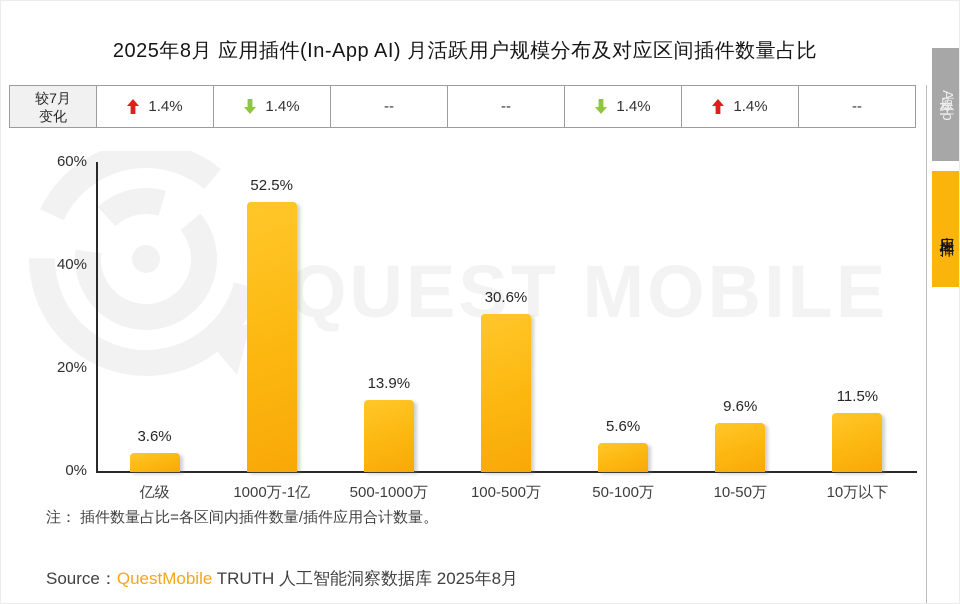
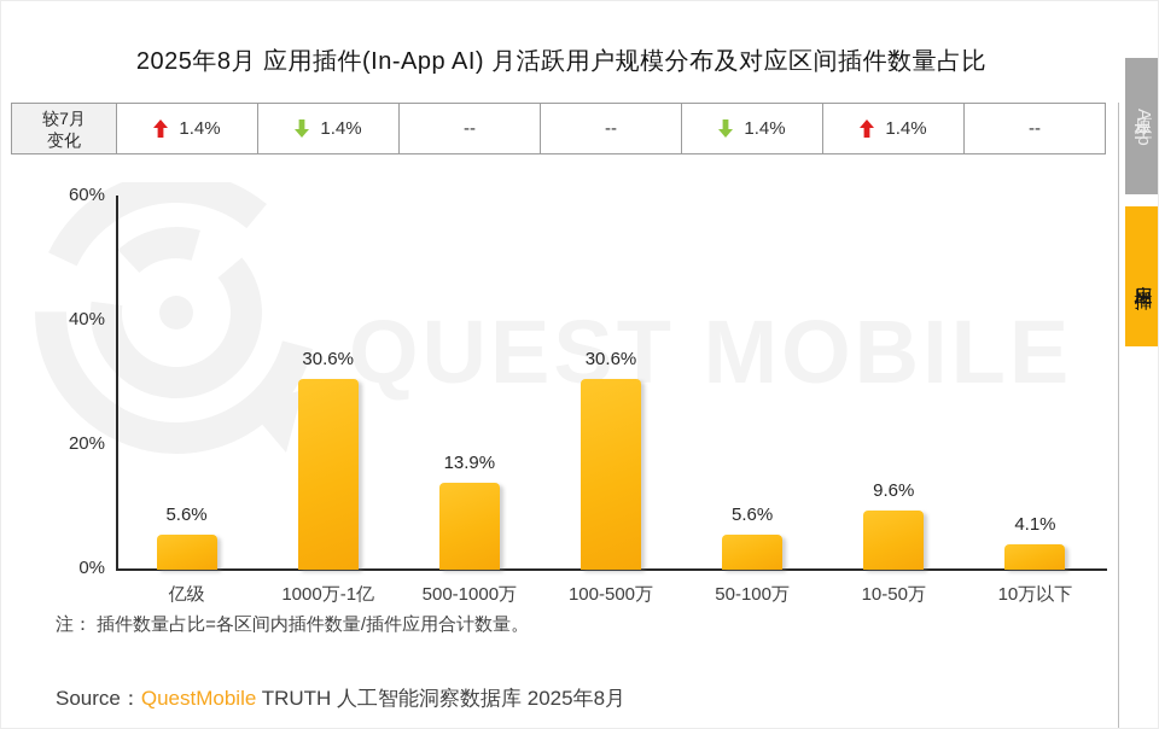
亿级: 3.6% -> 5.6%
1000万-1亿: 52.5% -> 30.6%
10万以下: 11.5% -> 4.1%
